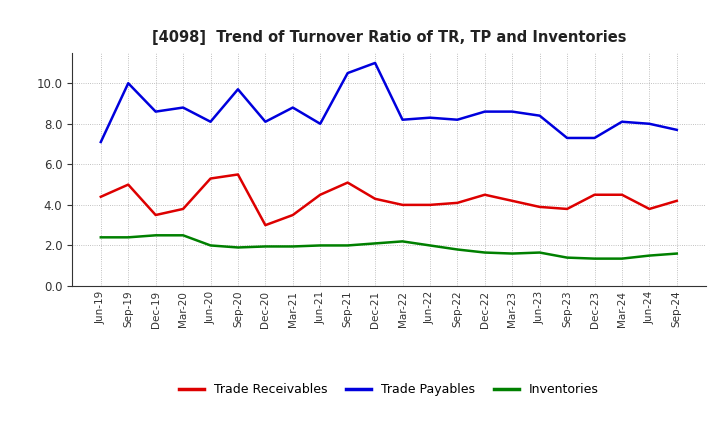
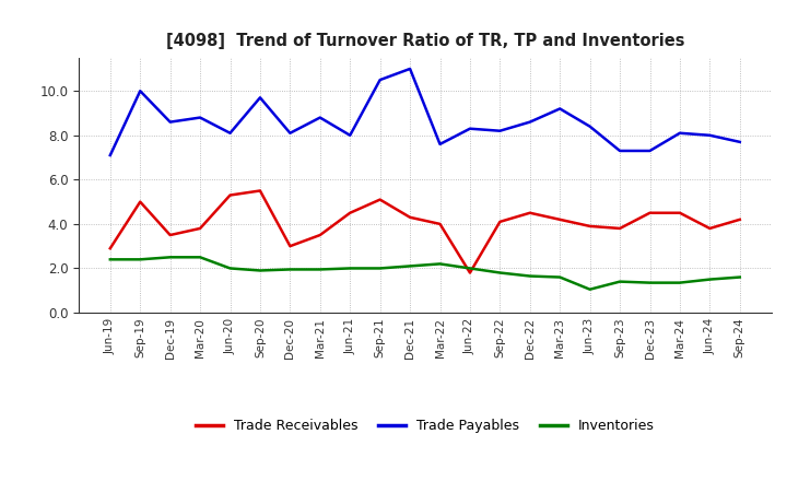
Trade Receivables/Jun-19: 4.4 -> 2.9
Trade Payables/Mar-22: 8.2 -> 7.6
Trade Receivables/Jun-22: 4.0 -> 1.8
Trade Payables/Mar-23: 8.6 -> 9.2
Inventories/Jun-23: 1.65 -> 1.05
